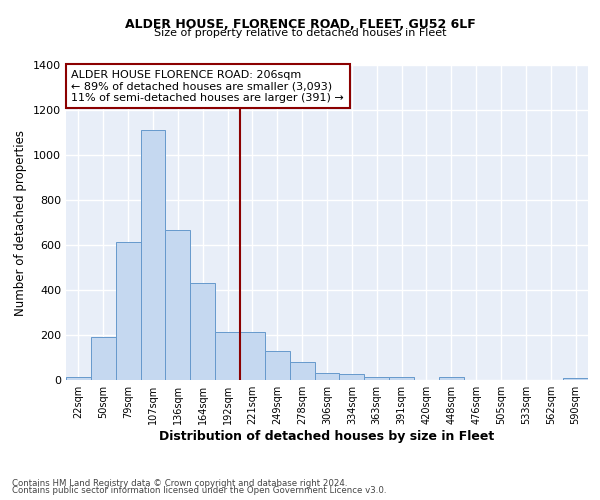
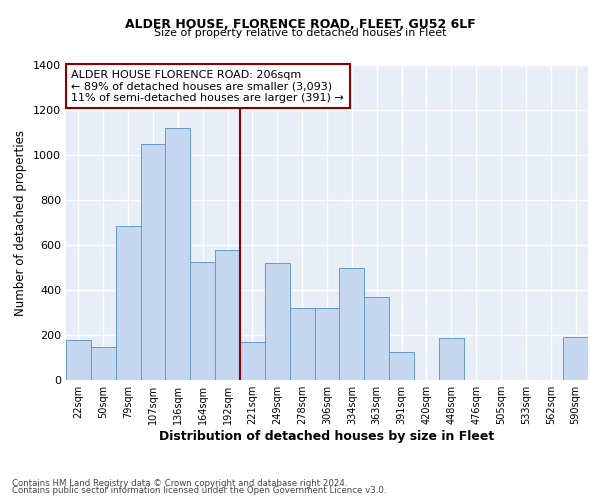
22sqm: 15 -> 180
50sqm: 190 -> 145
79sqm: 615 -> 685
107sqm: 1110 -> 1050
136sqm: 665 -> 1120
164sqm: 430 -> 525
192sqm: 215 -> 580
221sqm: 215 -> 170
249sqm: 130 -> 520
278sqm: 80 -> 320
306sqm: 30 -> 320
334sqm: 25 -> 500
363sqm: 15 -> 370
391sqm: 12 -> 125
448sqm: 15 -> 185
590sqm: 10 -> 190
